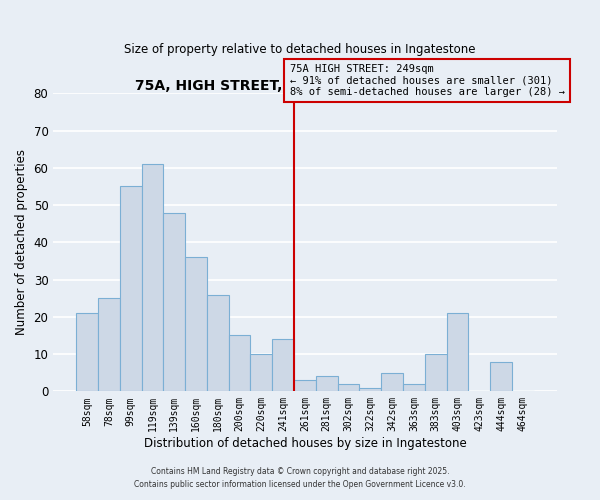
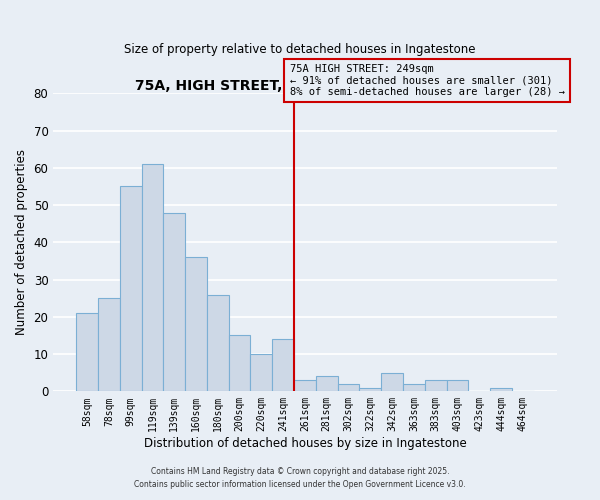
383sqm: 10 -> 3
403sqm: 21 -> 3
444sqm: 8 -> 1
